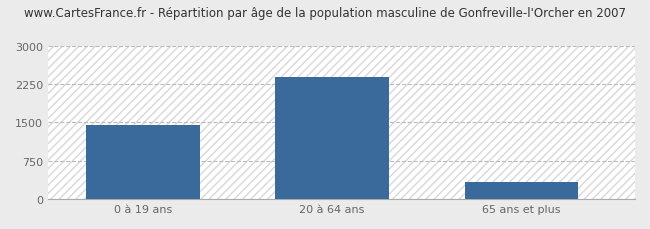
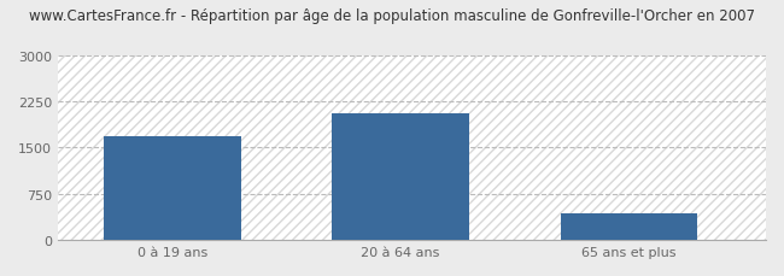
0 à 19 ans: 1450 -> 1680
20 à 64 ans: 2390 -> 2060
65 ans et plus: 330 -> 440
